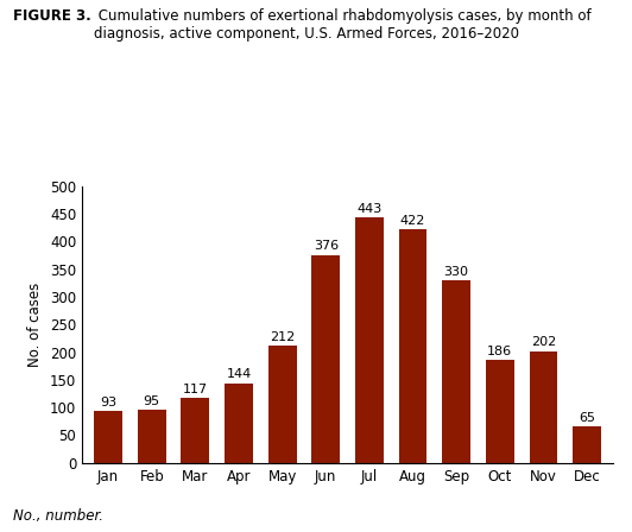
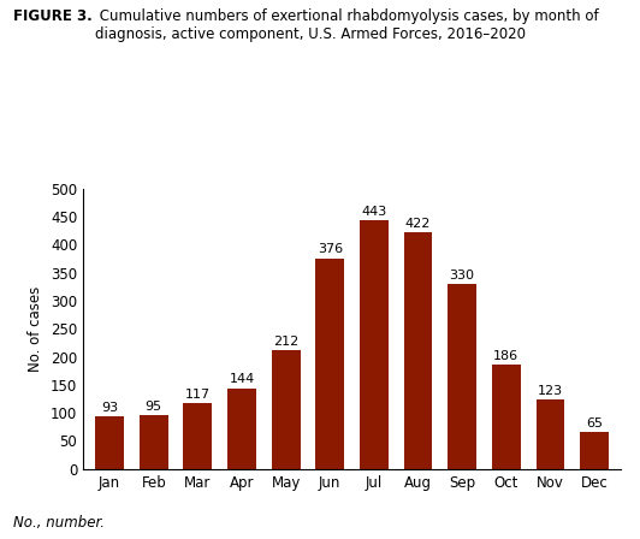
Nov: 202 -> 123
